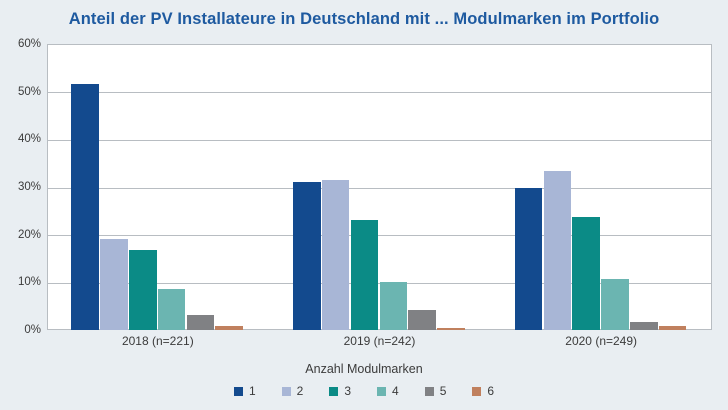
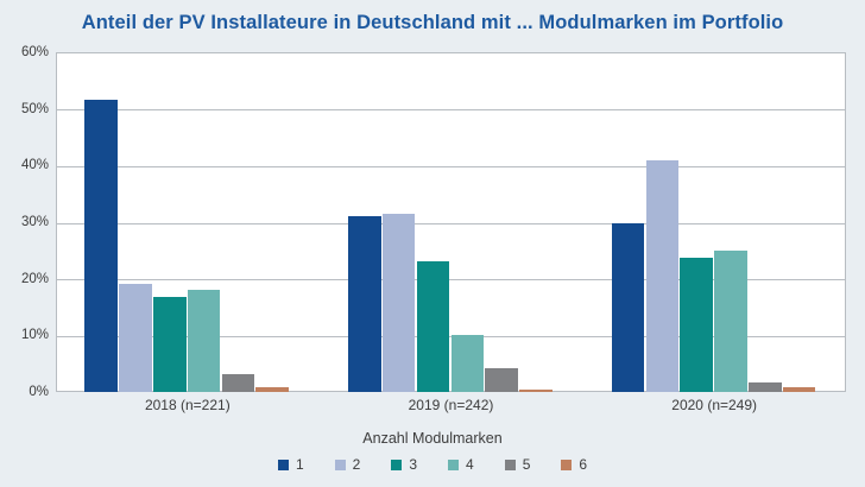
4/2018 (n=221): 9% -> 18%
2/2020 (n=249): 33% -> 41%
4/2020 (n=249): 11% -> 25%
